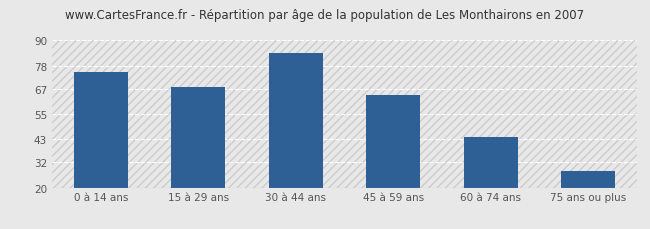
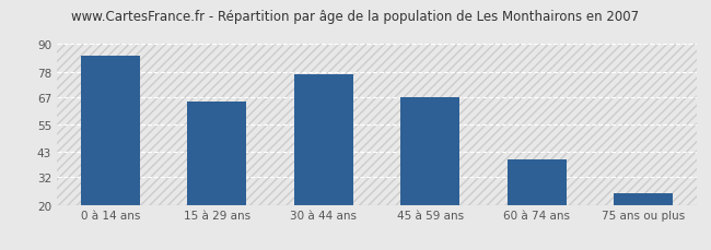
0 à 14 ans: 75 -> 85
15 à 29 ans: 68 -> 65
30 à 44 ans: 84 -> 77
45 à 59 ans: 64 -> 67
60 à 74 ans: 44 -> 40
75 ans ou plus: 28 -> 25
